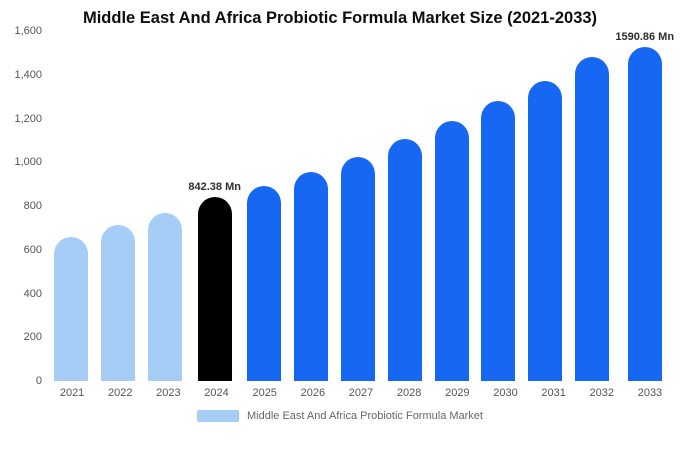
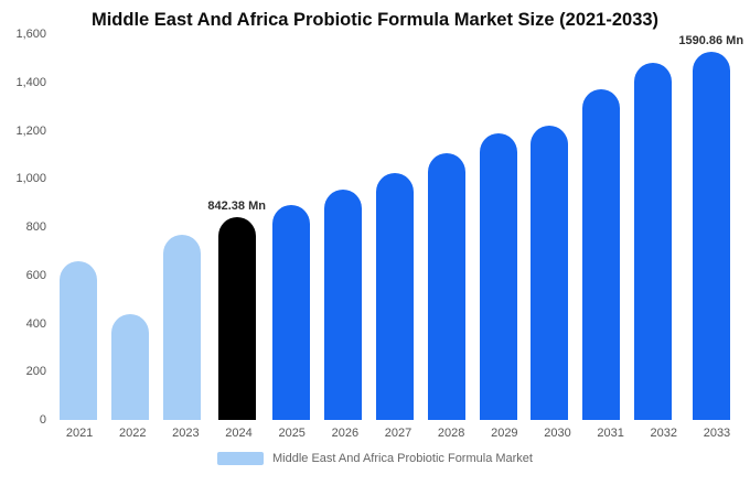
2022: 710 -> 440
2030: 1280 -> 1220
